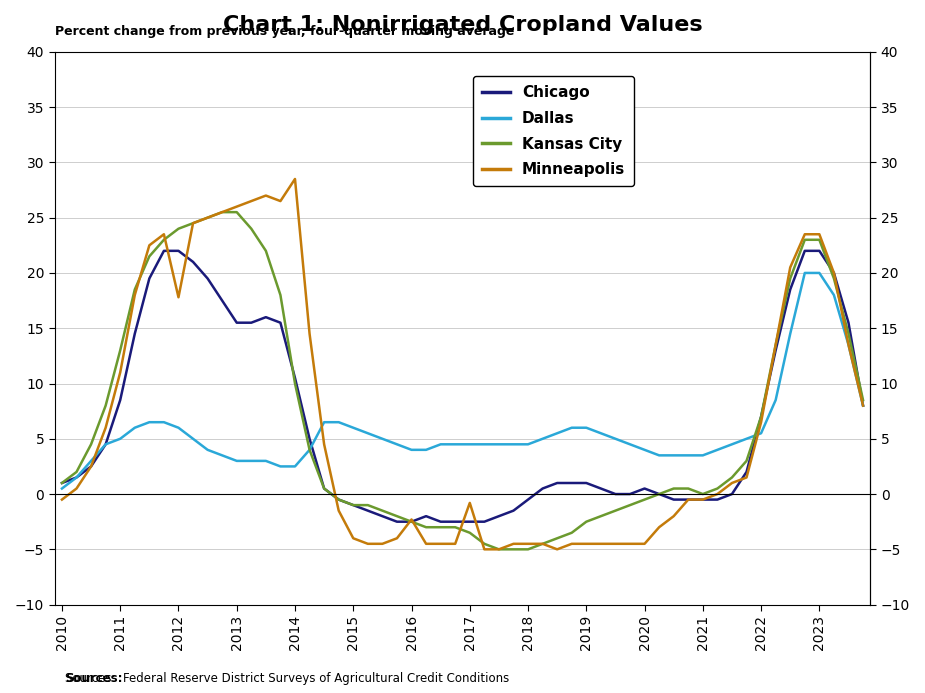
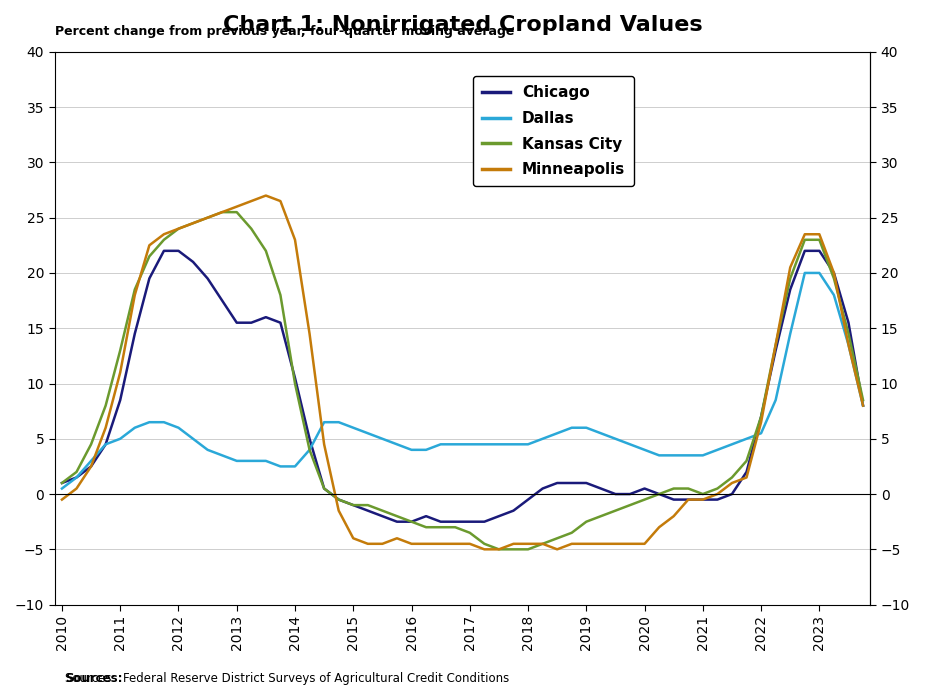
Minneapolis/2012: 17.8 -> 24.0
Minneapolis/2014: 28.5 -> 23.0
Minneapolis/2016: -2.3 -> -4.5
Minneapolis/2017: -0.8 -> -4.5
